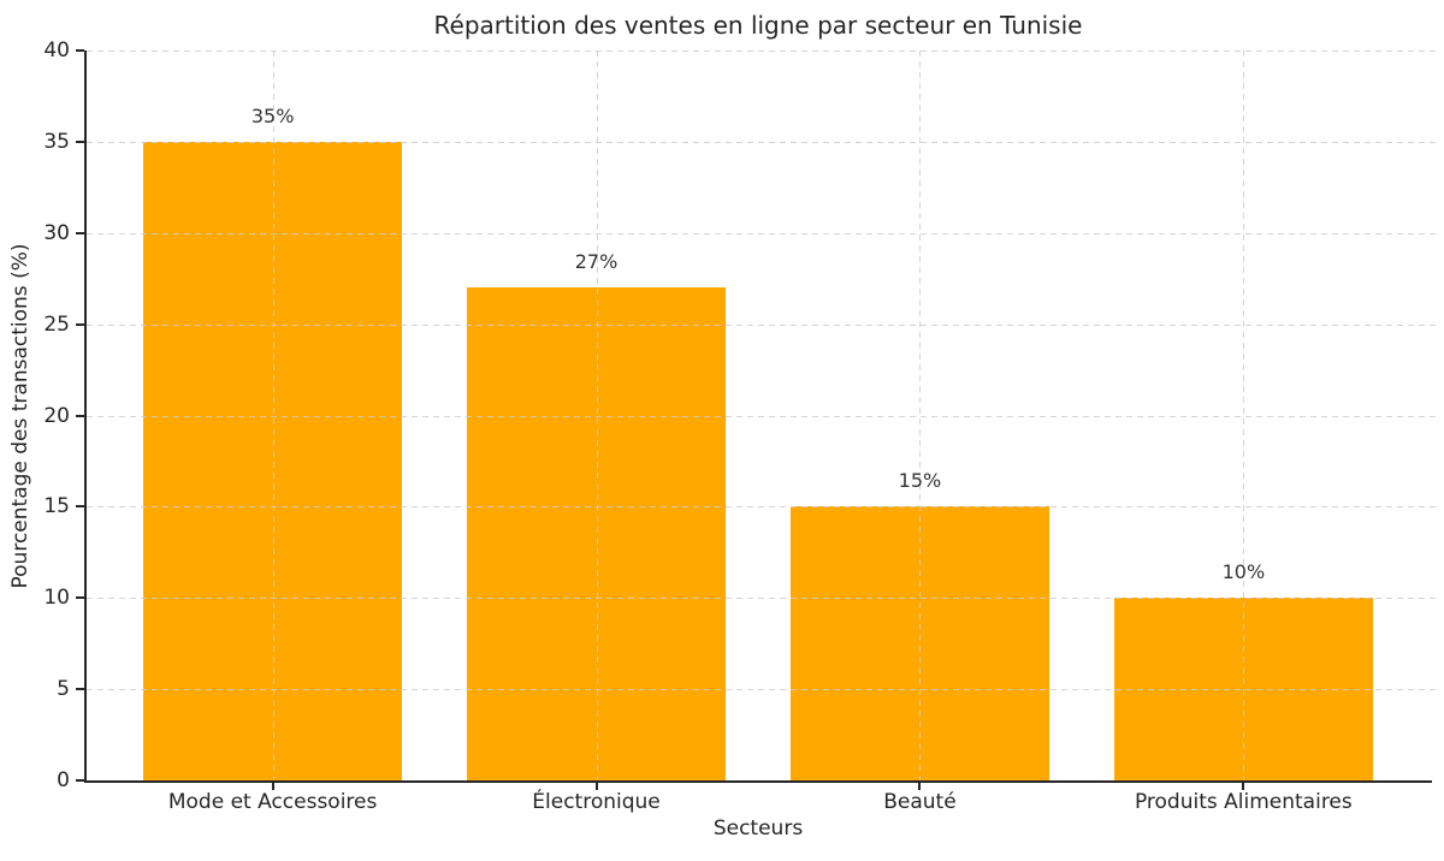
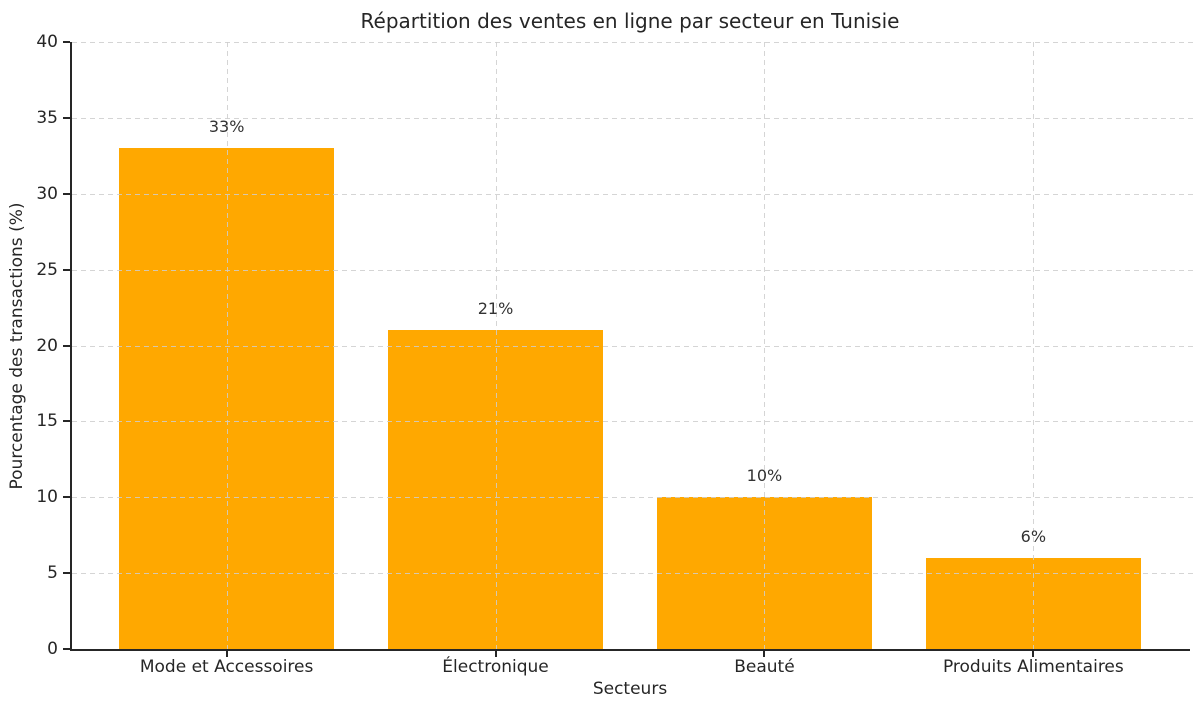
Mode et Accessoires: 35% -> 33%
Électronique: 27% -> 21%
Beauté: 15% -> 10%
Produits Alimentaires: 10% -> 6%
